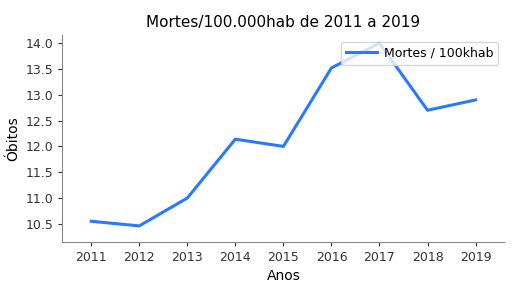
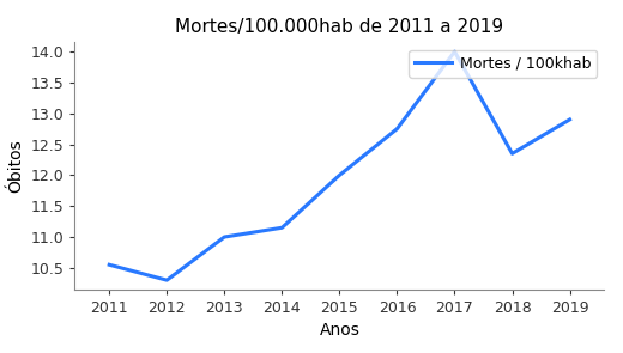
2012: 10.46 -> 10.30
2014: 12.14 -> 11.15
2016: 13.52 -> 12.75
2018: 12.70 -> 12.35
